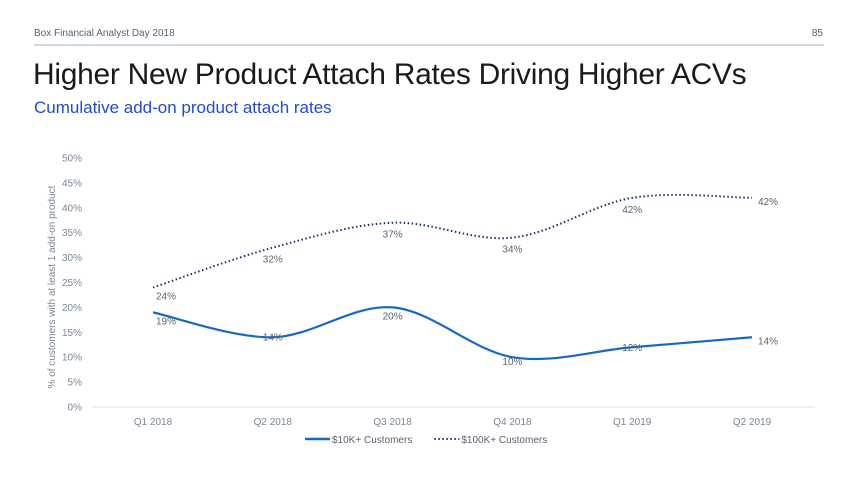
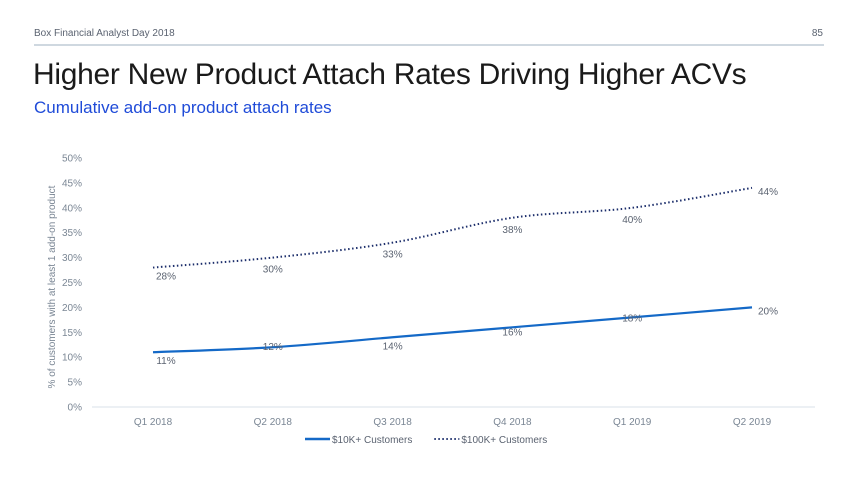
$10K+ Customers/Q1 2018: 19% -> 11%
$100K+ Customers/Q1 2018: 24% -> 28%
$10K+ Customers/Q2 2018: 14% -> 12%
$100K+ Customers/Q2 2018: 32% -> 30%
$10K+ Customers/Q3 2018: 20% -> 14%
$100K+ Customers/Q3 2018: 37% -> 33%
$10K+ Customers/Q4 2018: 10% -> 16%
$100K+ Customers/Q4 2018: 34% -> 38%
$10K+ Customers/Q1 2019: 12% -> 18%
$100K+ Customers/Q1 2019: 42% -> 40%
$10K+ Customers/Q2 2019: 14% -> 20%
$100K+ Customers/Q2 2019: 42% -> 44%
